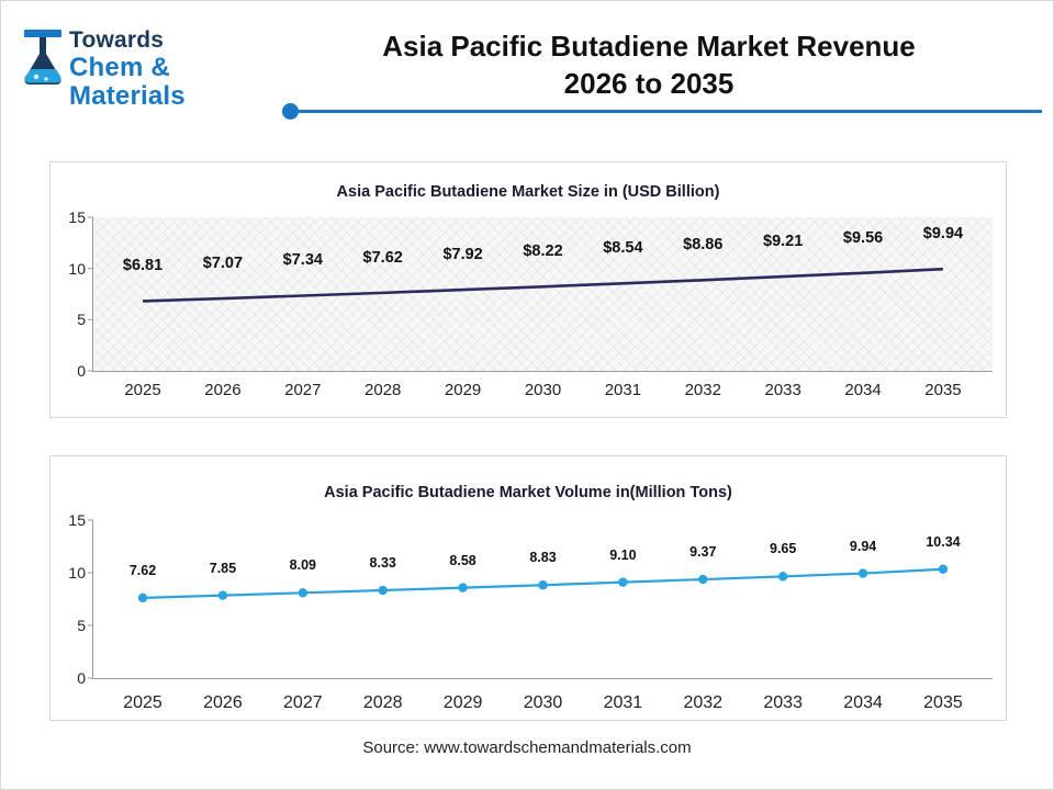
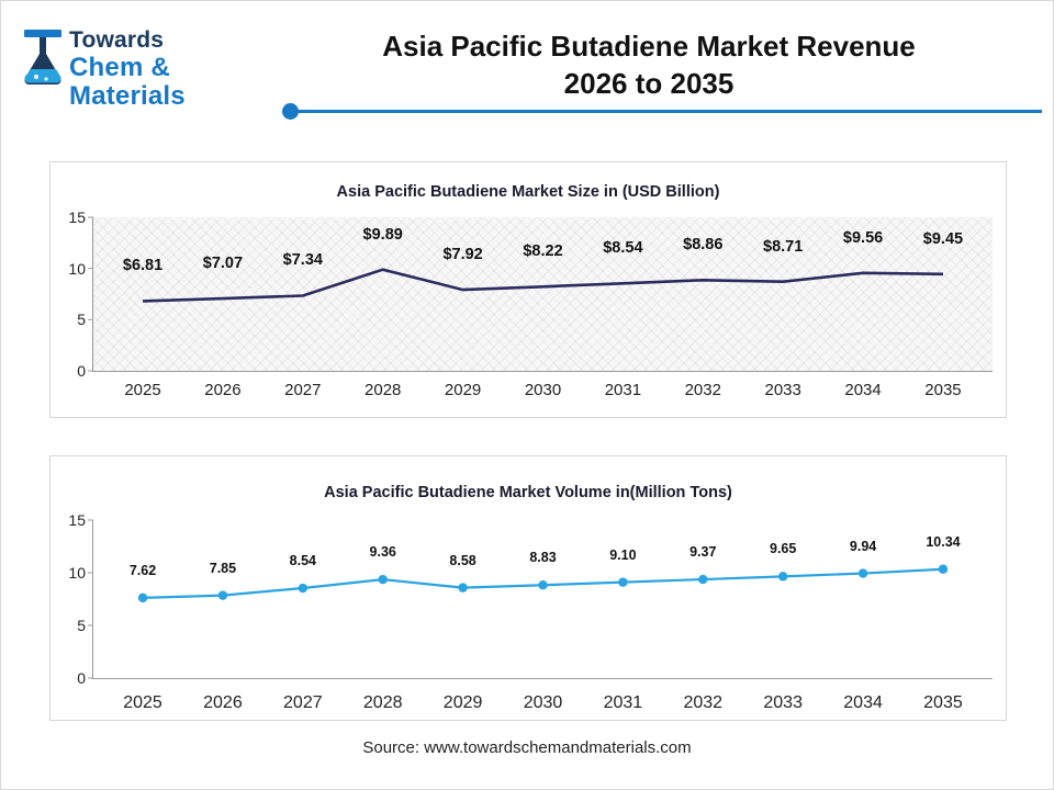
Asia Pacific Butadiene Market Size in (USD Billion)/2028: $7.62 -> $9.89
Asia Pacific Butadiene Market Size in (USD Billion)/2033: $9.21 -> $8.71
Asia Pacific Butadiene Market Size in (USD Billion)/2035: $9.94 -> $9.45
Asia Pacific Butadiene Market Volume in(Million Tons)/2027: 8.09 -> 8.54
Asia Pacific Butadiene Market Volume in(Million Tons)/2028: 8.33 -> 9.36
